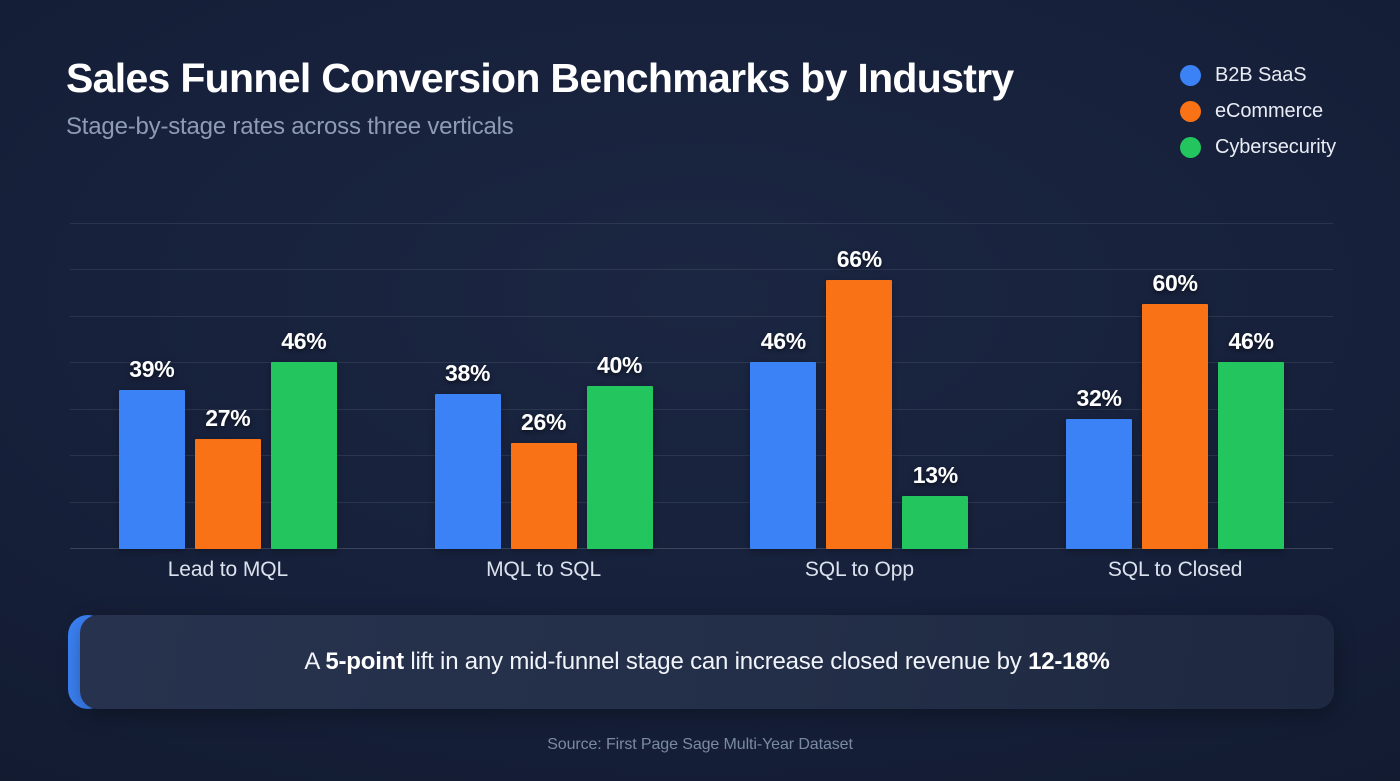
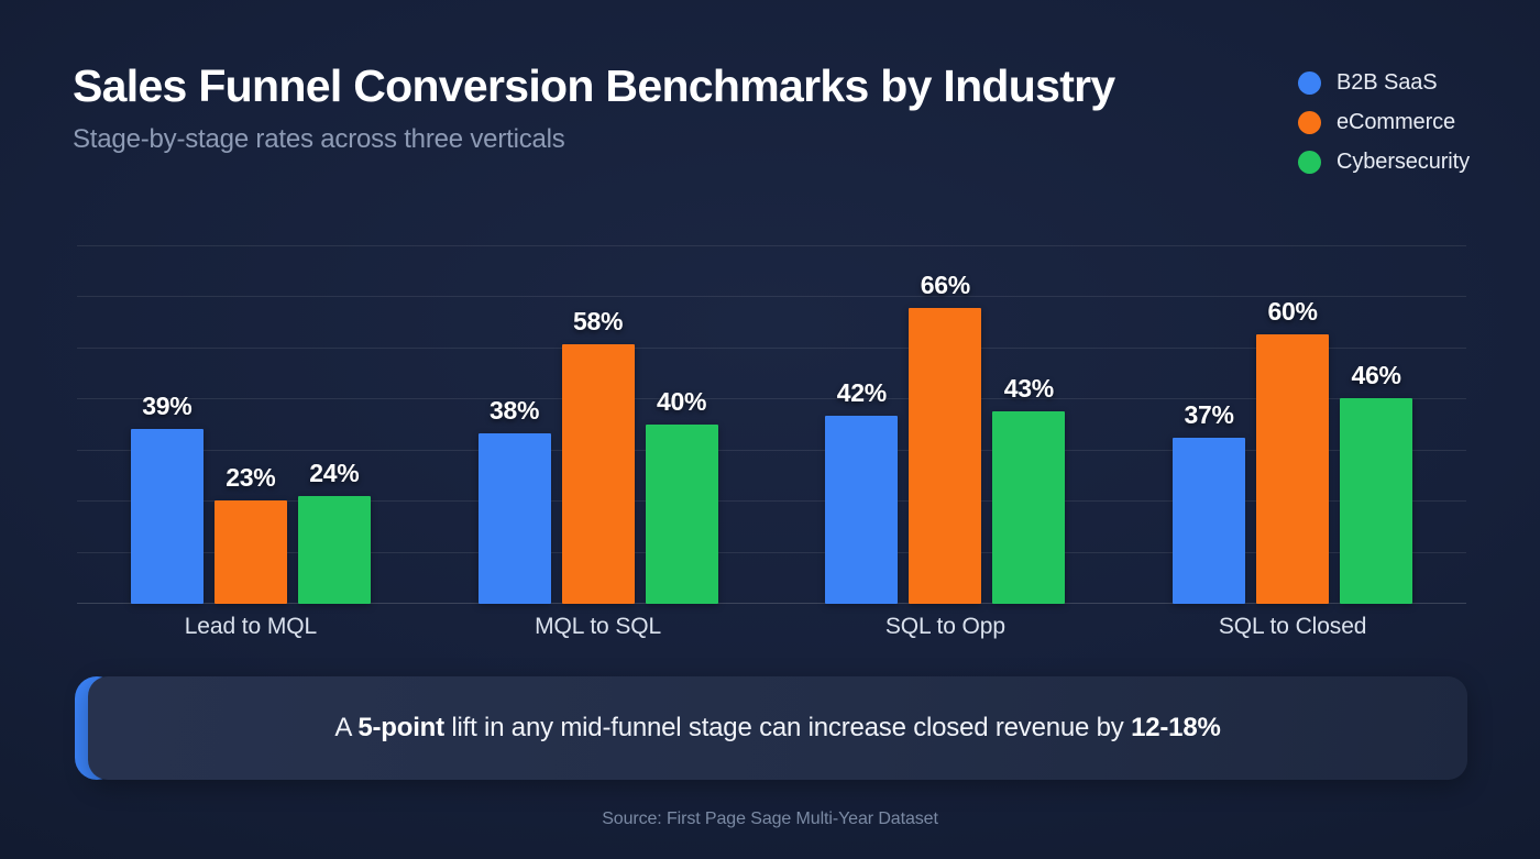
eCommerce/Lead to MQL: 27% -> 23%
Cybersecurity/Lead to MQL: 46% -> 24%
eCommerce/MQL to SQL: 26% -> 58%
B2B SaaS/SQL to Opp: 46% -> 42%
Cybersecurity/SQL to Opp: 13% -> 43%
B2B SaaS/SQL to Closed: 32% -> 37%
